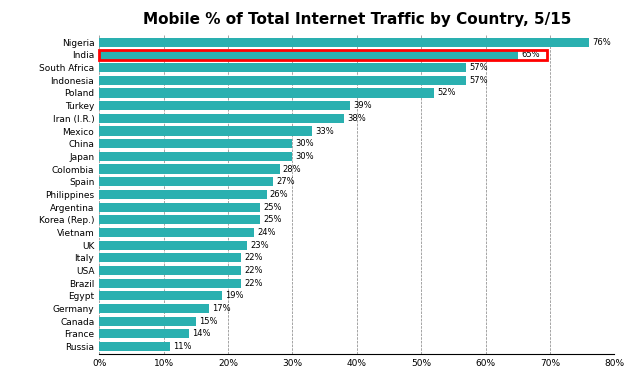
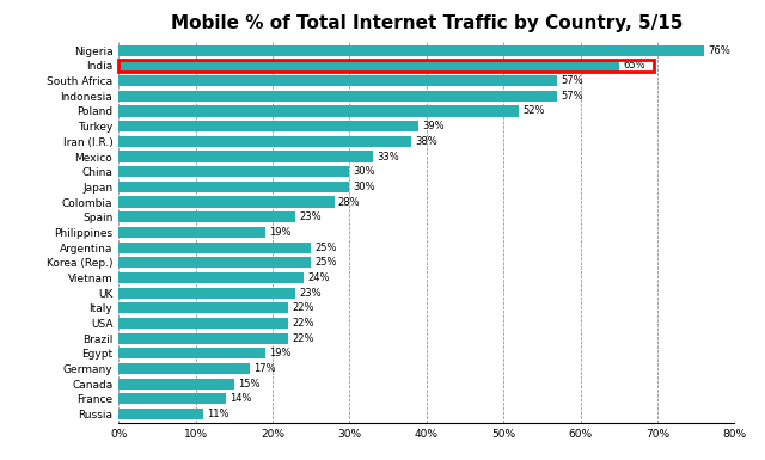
Spain: 27% -> 23%
Philippines: 26% -> 19%
